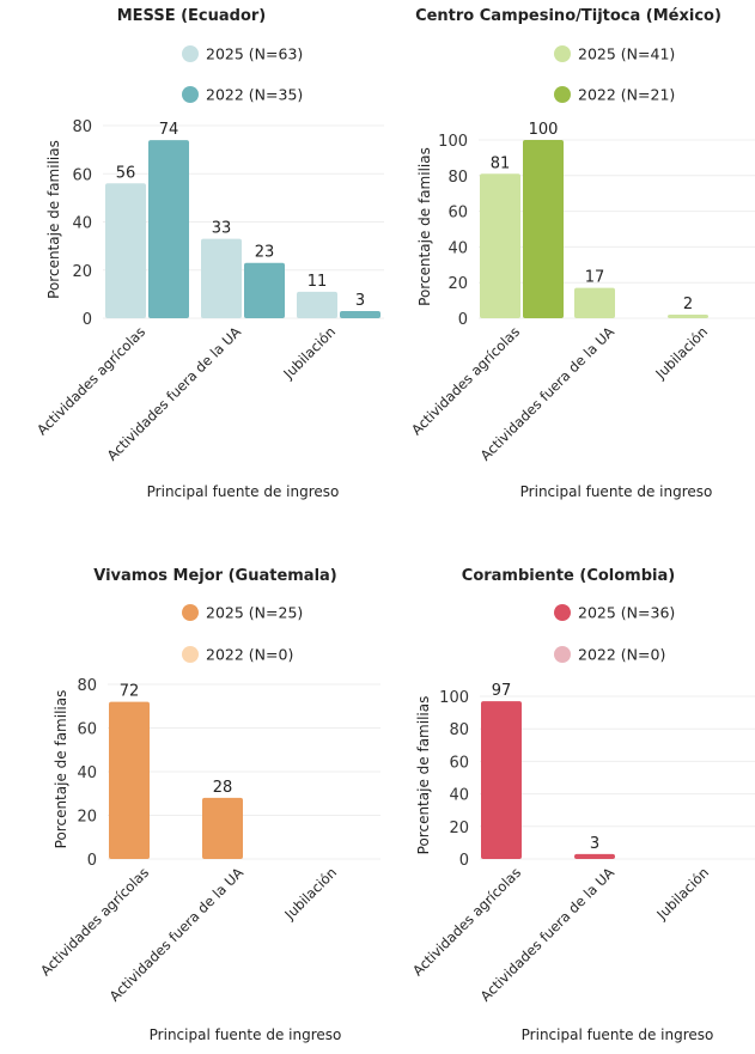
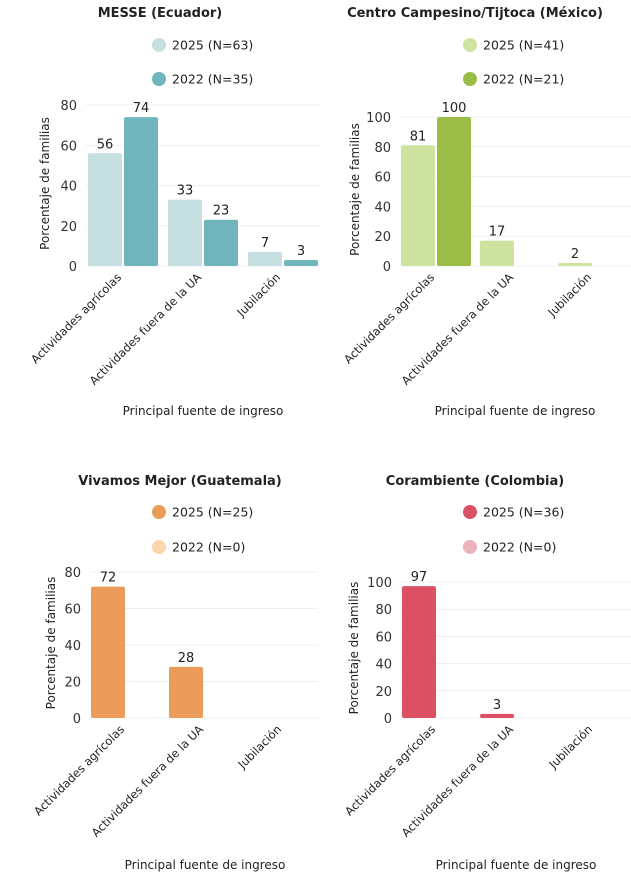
MESSE (Ecuador)/2025 (N=63)/Jubilación: 11 -> 7
